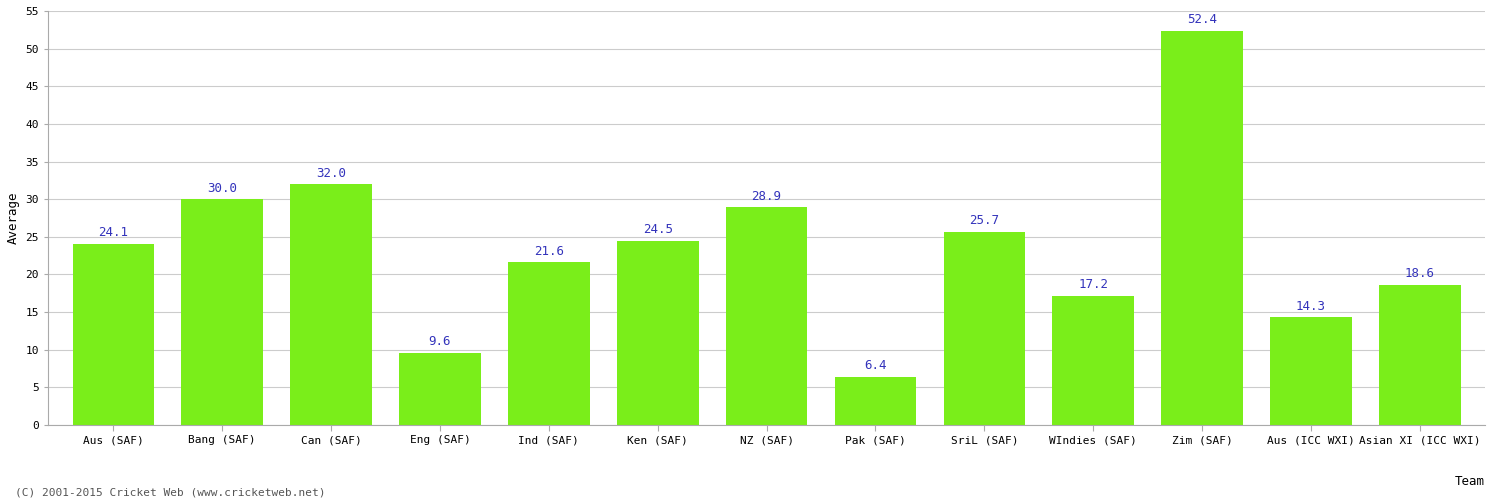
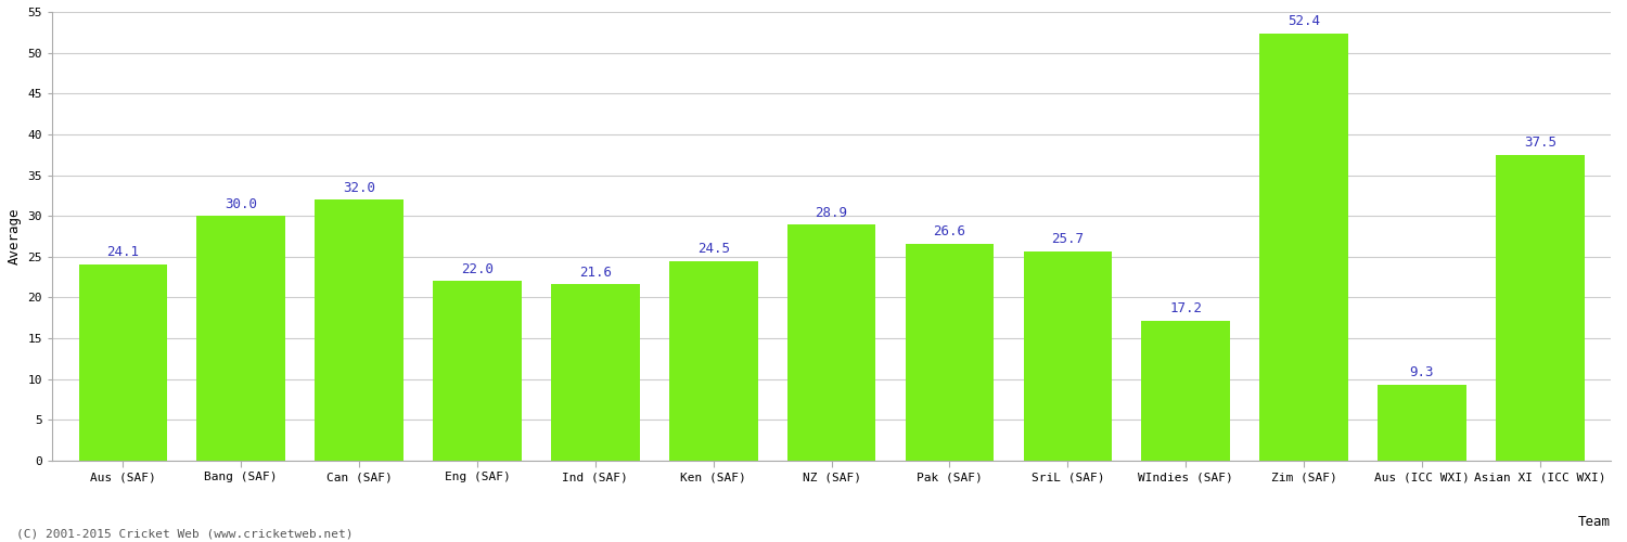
Eng (SAF): 9.6 -> 22.0
Pak (SAF): 6.4 -> 26.6
Aus (ICC WXI): 14.3 -> 9.3
Asian XI (ICC WXI): 18.6 -> 37.5
